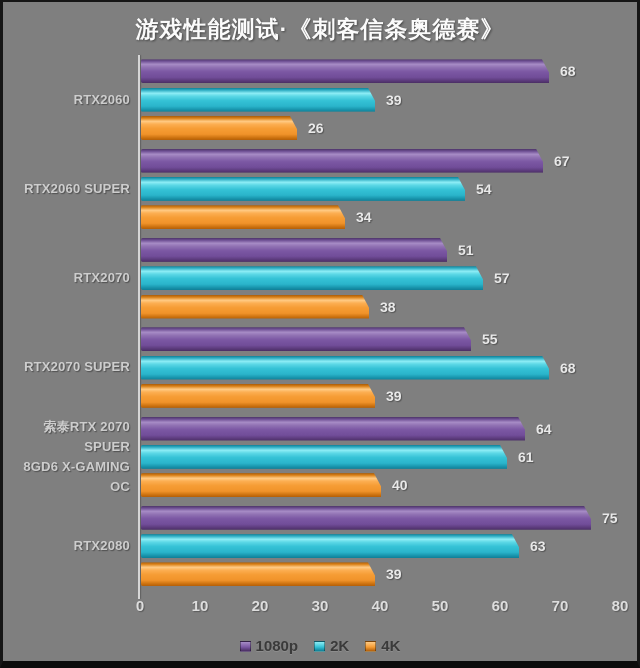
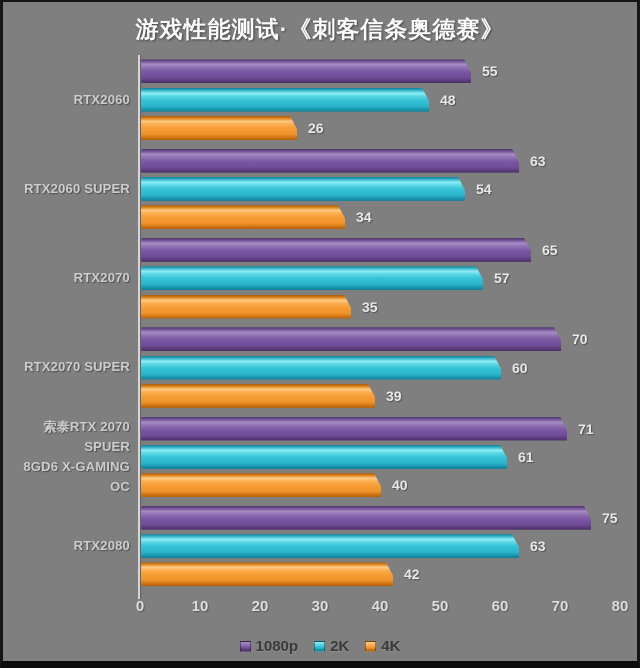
1080p/RTX2060: 68 -> 55
2K/RTX2060: 39 -> 48
1080p/RTX2060 SUPER: 67 -> 63
1080p/RTX2070: 51 -> 65
4K/RTX2070: 38 -> 35
1080p/RTX2070 SUPER: 55 -> 70
2K/RTX2070 SUPER: 68 -> 60
1080p/索泰RTX 2070 SPUER 8GD6 X-GAMING OC: 64 -> 71
4K/RTX2080: 39 -> 42
